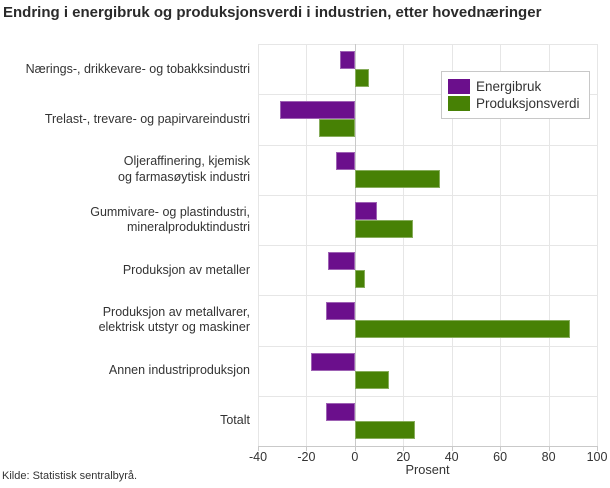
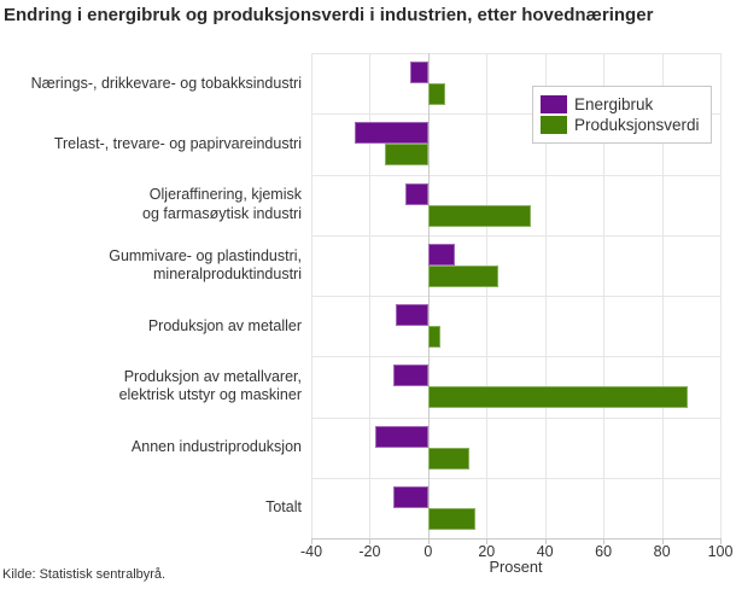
Energibruk/Trelast-, trevare- og papirvareindustri: -31 -> -25
Produksjonsverdi/Totalt: 25 -> 16
